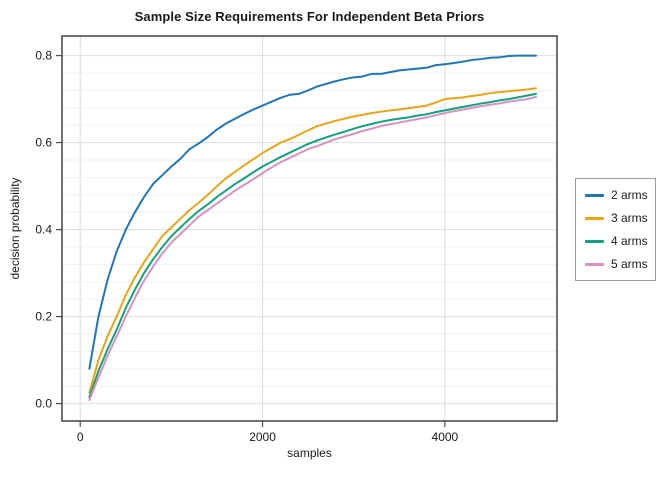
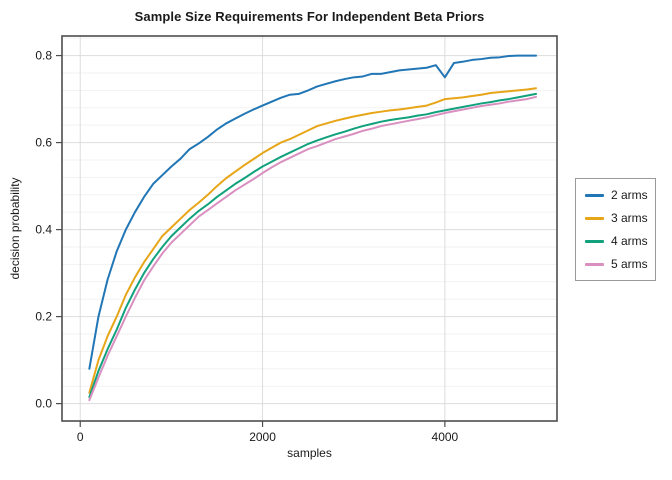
2 arms/4000: 0.78 -> 0.75
